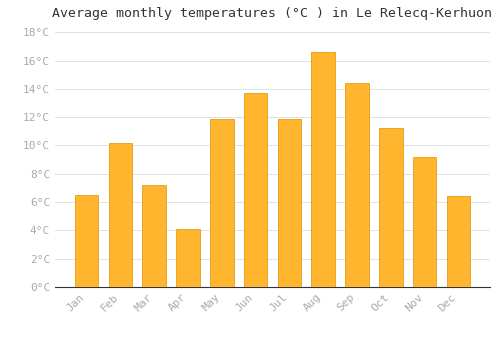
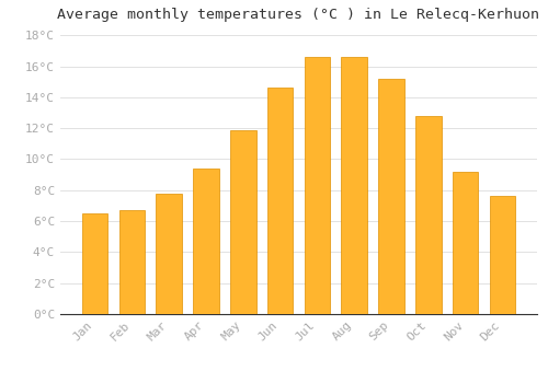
Feb: 10.2°C -> 6.7°C
Mar: 7.2°C -> 7.8°C
Apr: 4.1°C -> 9.4°C
Jun: 13.7°C -> 14.6°C
Jul: 11.9°C -> 16.6°C
Sep: 14.4°C -> 15.2°C
Oct: 11.2°C -> 12.8°C
Dec: 6.4°C -> 7.6°C
